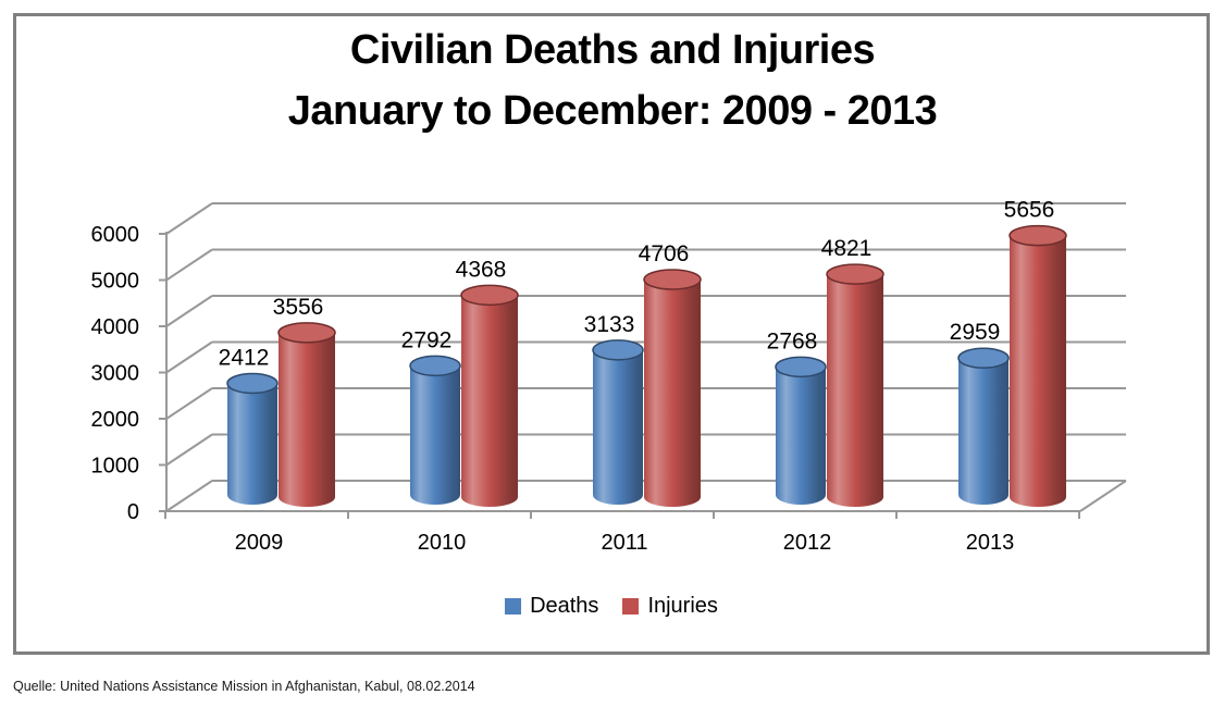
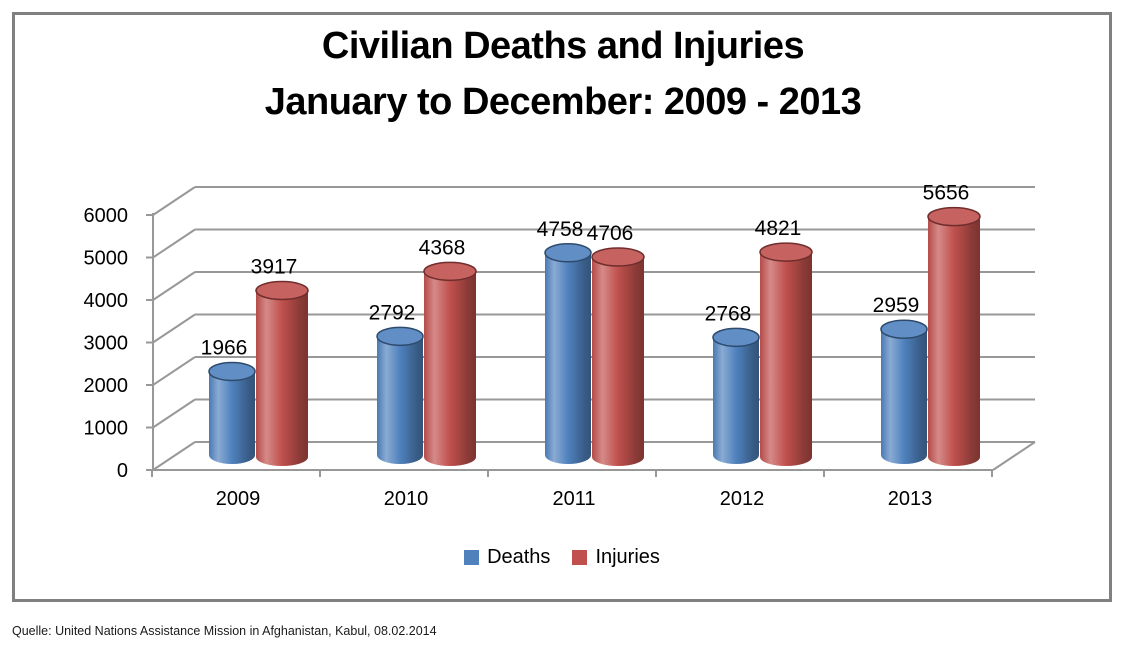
Deaths/2009: 2412 -> 1966
Injuries/2009: 3556 -> 3917
Deaths/2011: 3133 -> 4758
